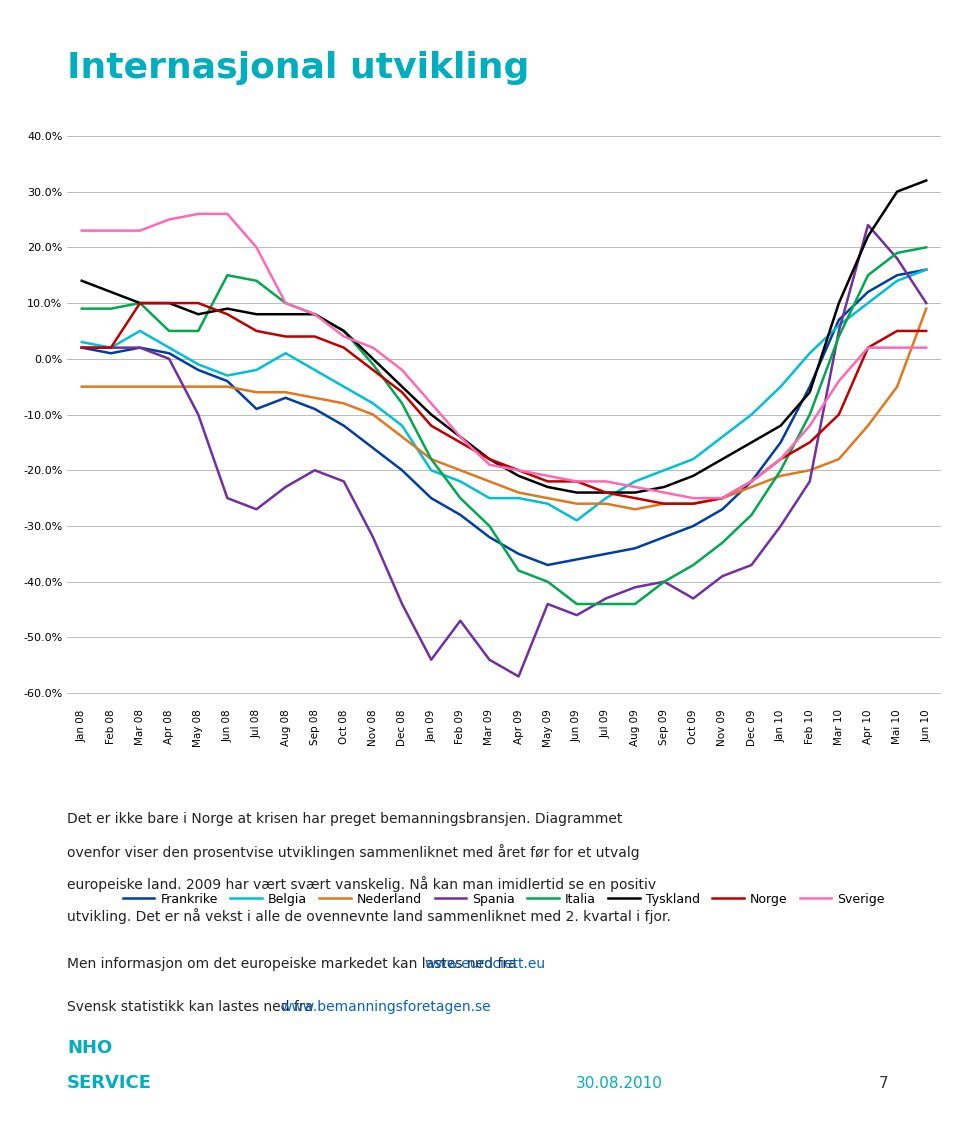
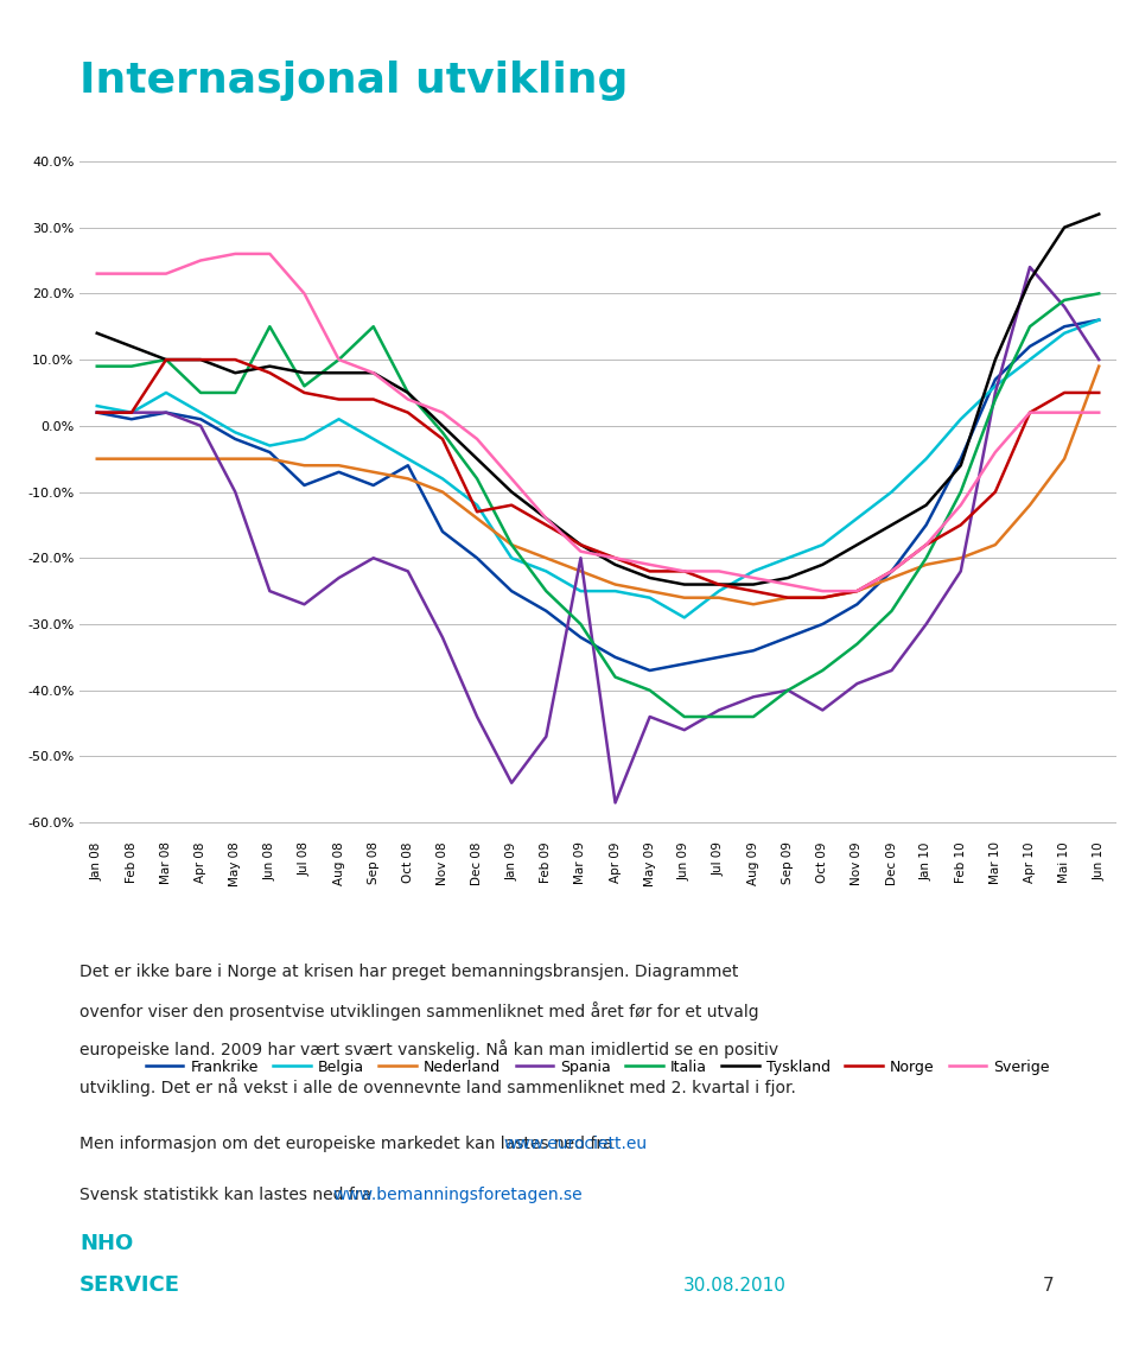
Italia/Jul 08: 14% -> 6%
Italia/Sep 08: 8% -> 15%
Frankrike/Oct 08: -12% -> -6%
Norge/Dec 08: -6% -> -13%
Spania/Mar 09: -54% -> -20%
